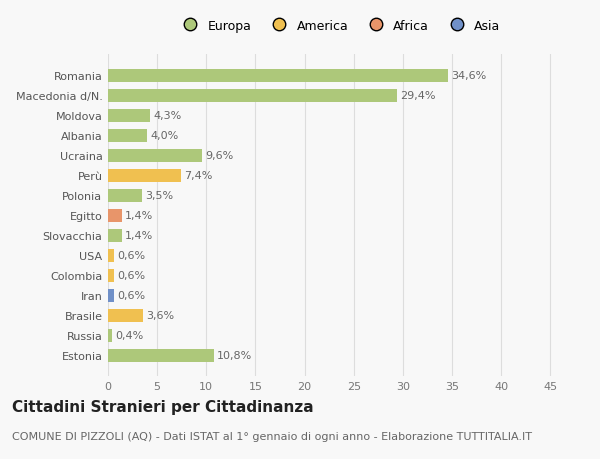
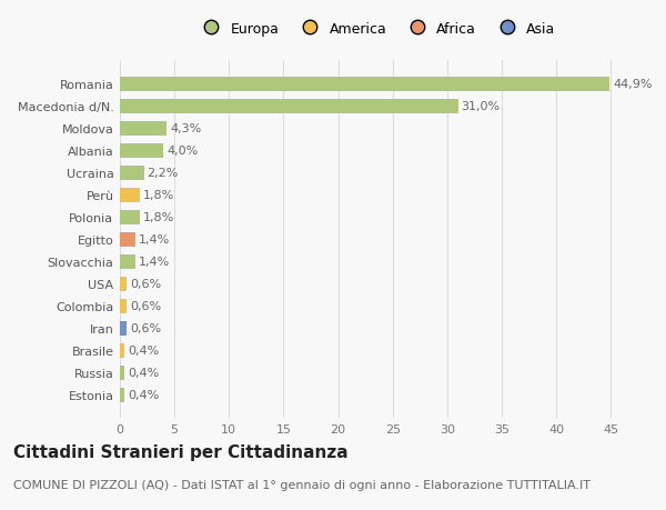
Romania: 34,6% -> 44,9%
Macedonia d/N.: 29,4% -> 31,0%
Ucraina: 9,6% -> 2,2%
Perù: 7,4% -> 1,8%
Polonia: 3,5% -> 1,8%
Brasile: 3,6% -> 0,4%
Estonia: 10,8% -> 0,4%
